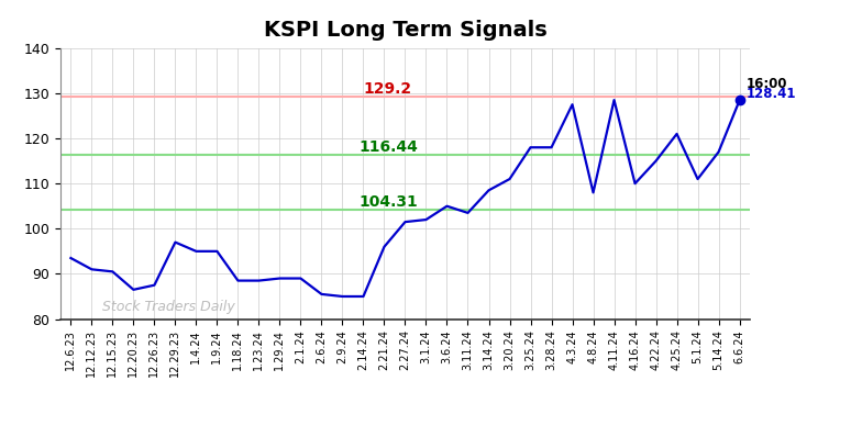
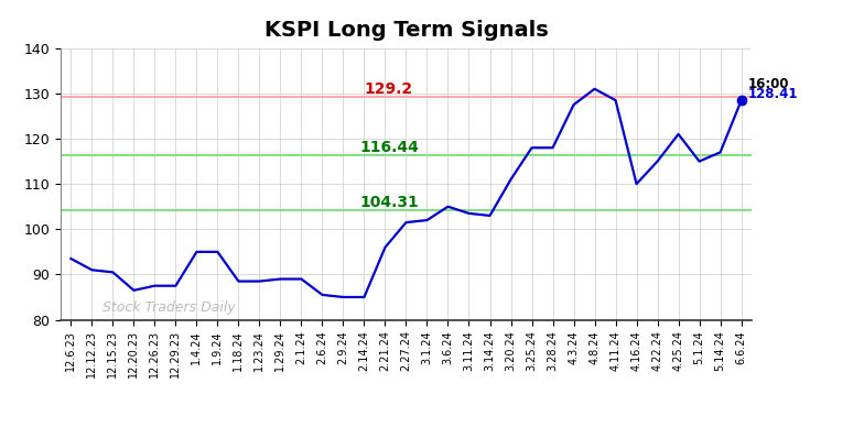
12.29.23: 97.0 -> 87.5
3.14.24: 108.5 -> 103.0
4.8.24: 108.0 -> 131.0
5.1.24: 111.0 -> 115.0
